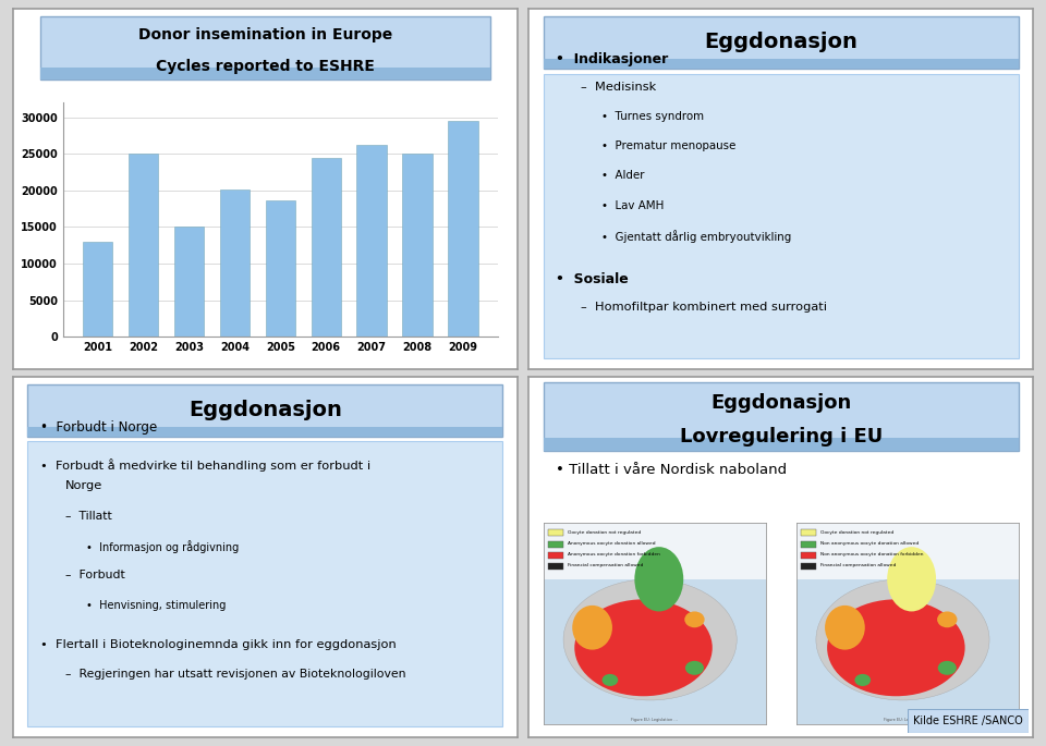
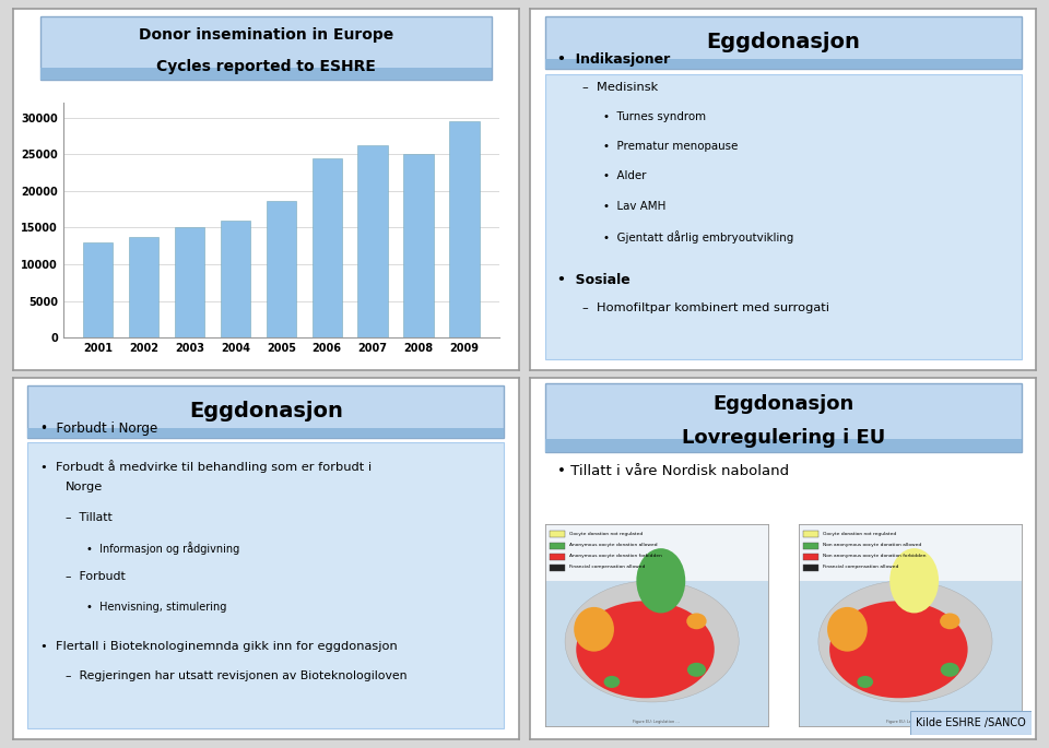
2002: 25000 -> 13700
2004: 20200 -> 16000
